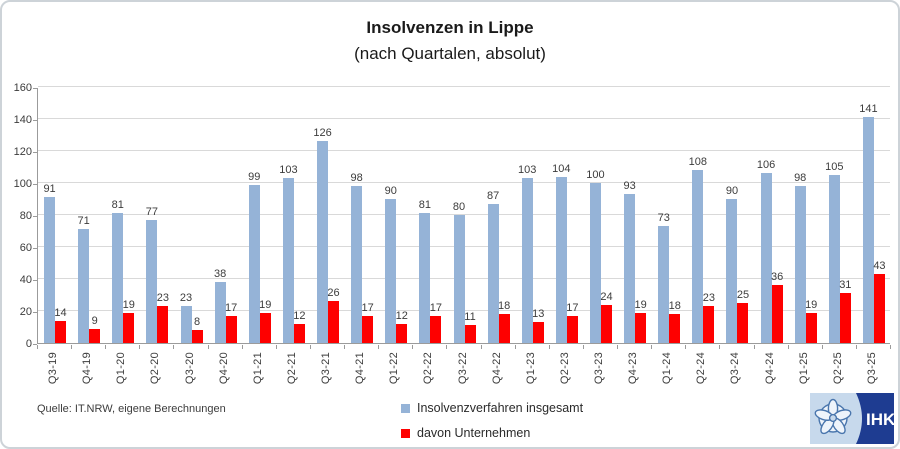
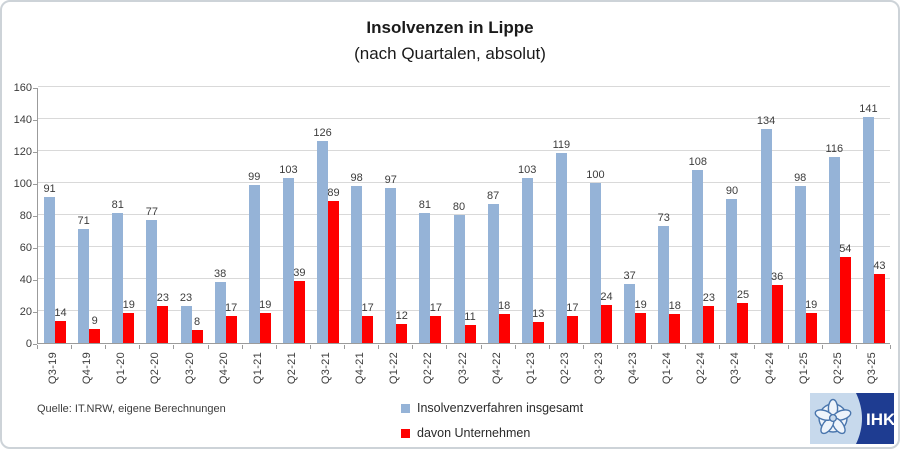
davon Unternehmen/Q2-21: 12 -> 39
davon Unternehmen/Q3-21: 26 -> 89
Insolvenzverfahren insgesamt/Q1-22: 90 -> 97
Insolvenzverfahren insgesamt/Q2-23: 104 -> 119
Insolvenzverfahren insgesamt/Q4-23: 93 -> 37
Insolvenzverfahren insgesamt/Q4-24: 106 -> 134
Insolvenzverfahren insgesamt/Q2-25: 105 -> 116
davon Unternehmen/Q2-25: 31 -> 54
